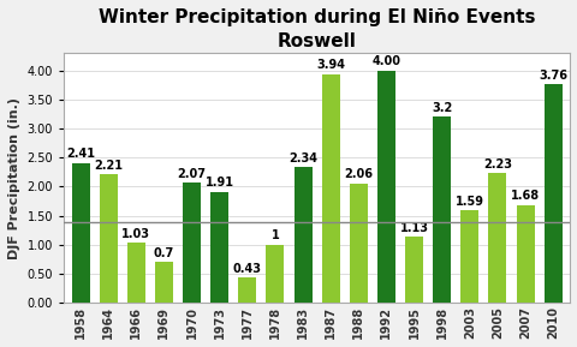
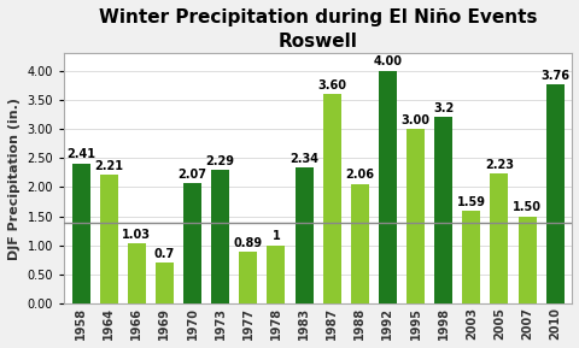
1973: 1.91 -> 2.29
1977: 0.43 -> 0.89
1987: 3.94 -> 3.60
1995: 1.13 -> 3.00
2007: 1.68 -> 1.50
